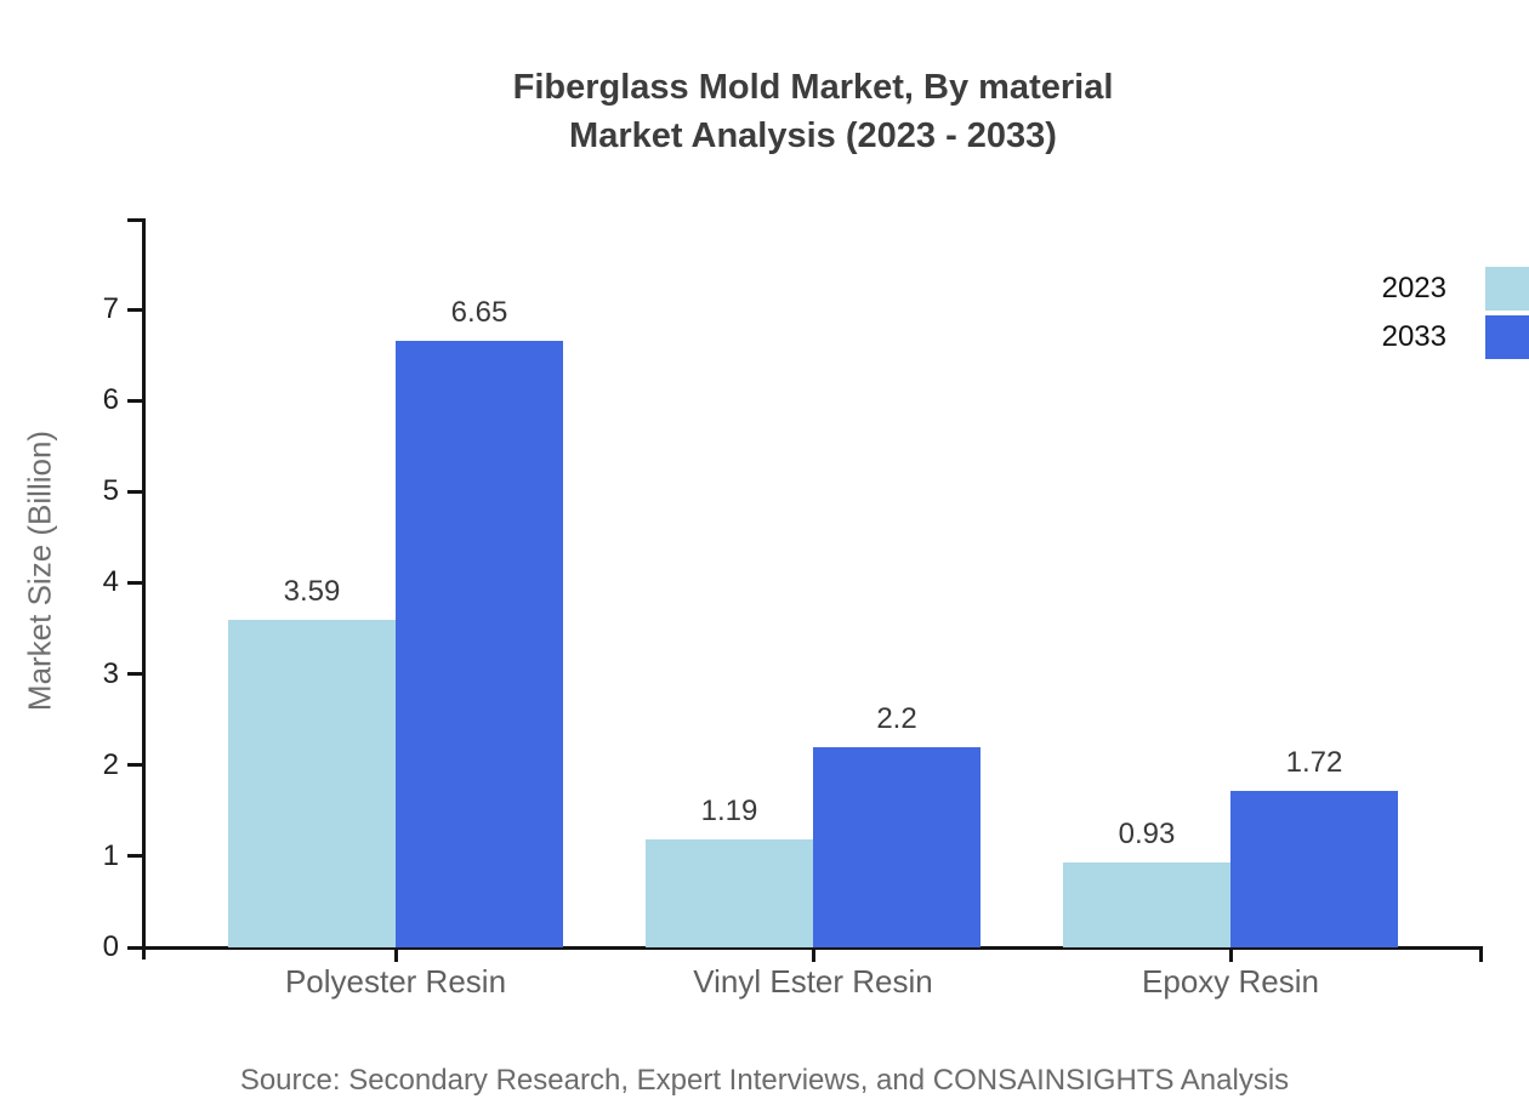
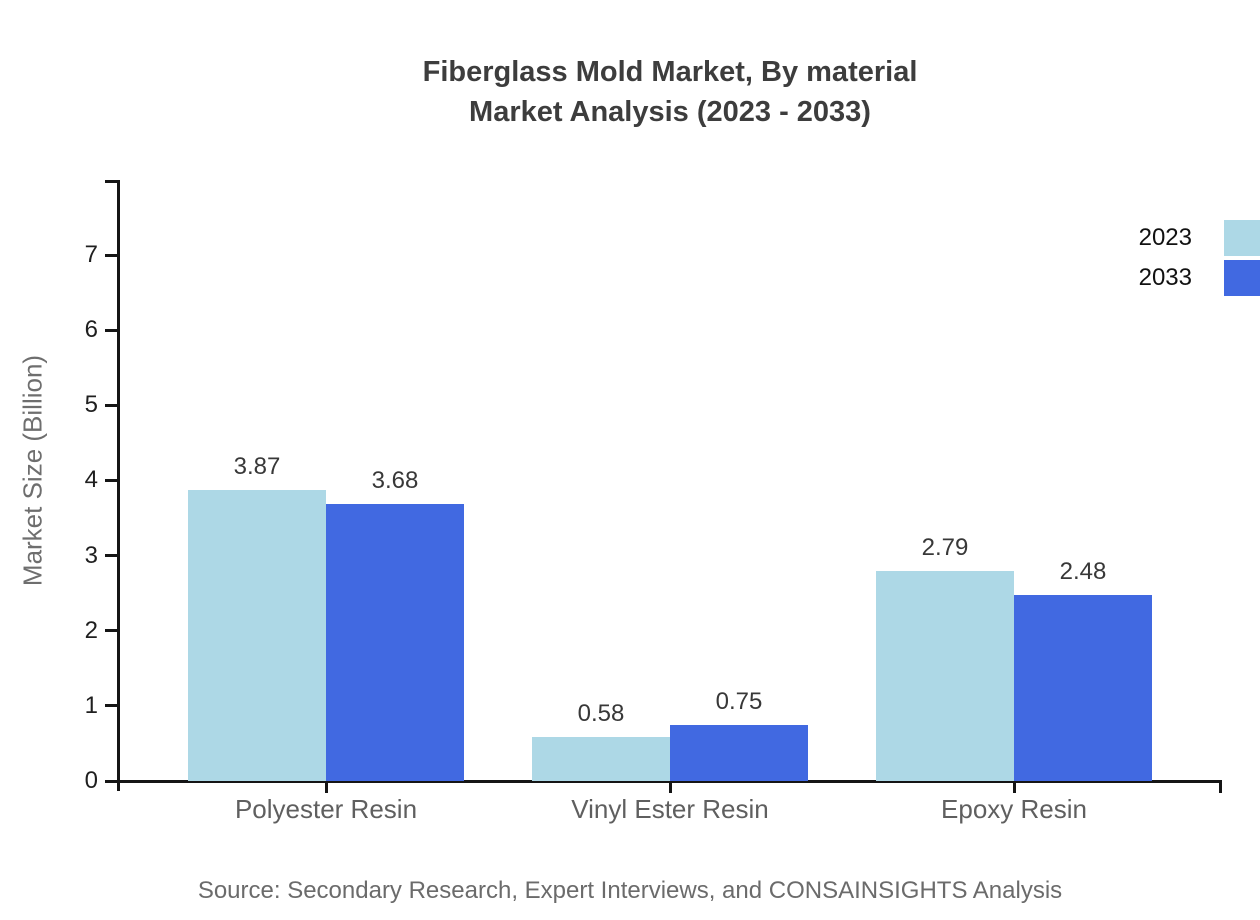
2023/Polyester Resin: 3.59 -> 3.87
2033/Polyester Resin: 6.65 -> 3.68
2023/Vinyl Ester Resin: 1.19 -> 0.58
2033/Vinyl Ester Resin: 2.2 -> 0.75
2023/Epoxy Resin: 0.93 -> 2.79
2033/Epoxy Resin: 1.72 -> 2.48
